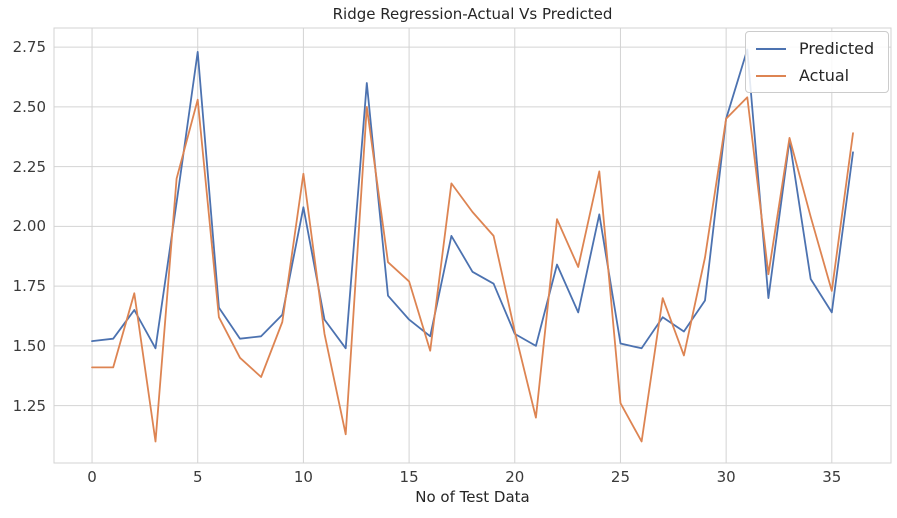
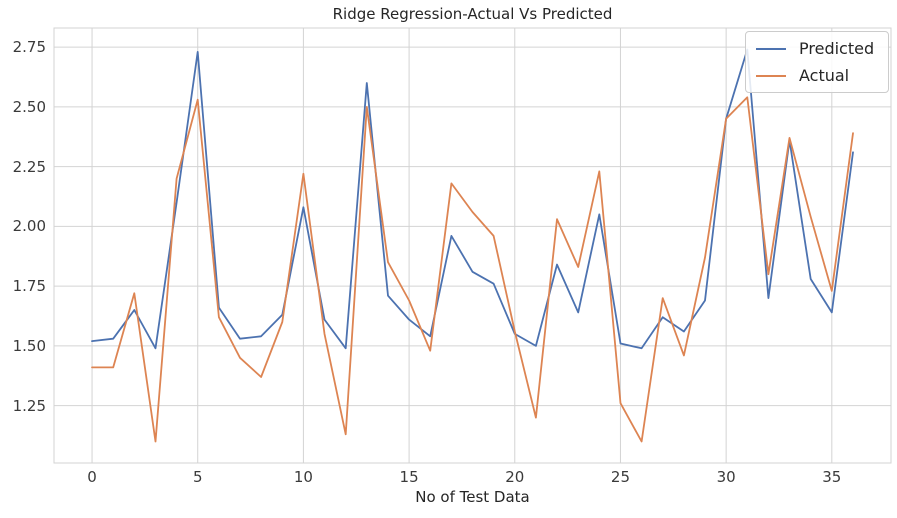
Actual/15: 1.77 -> 1.69
